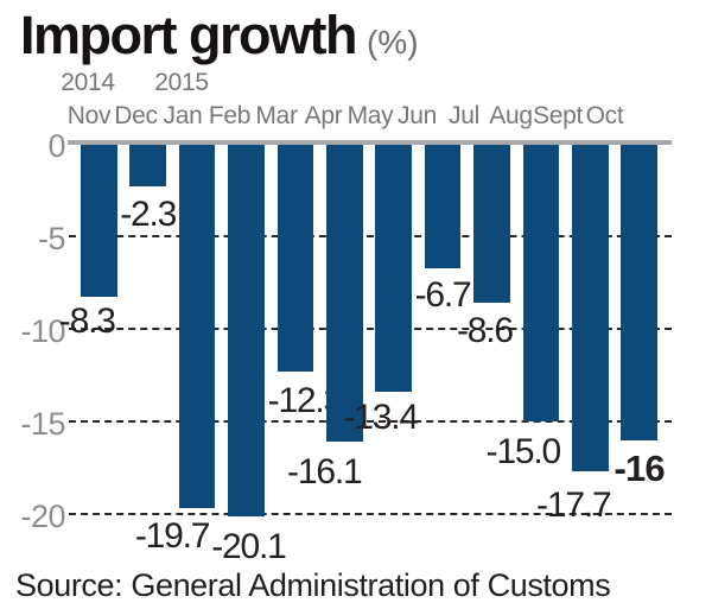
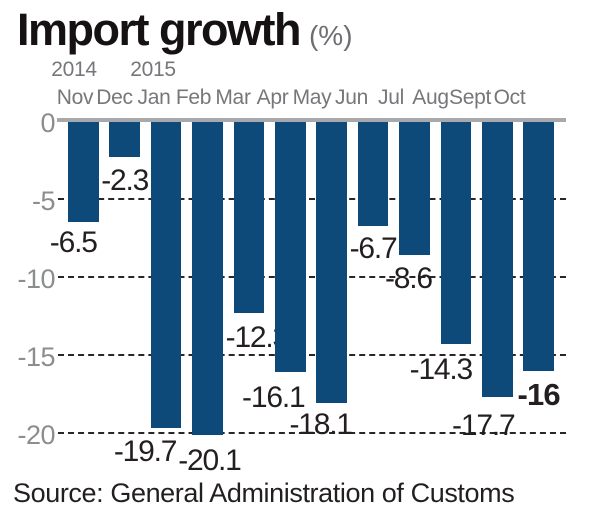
Nov: -8.3 -> -6.5
May: -13.4 -> -18.1
Aug: -15.0 -> -14.3
